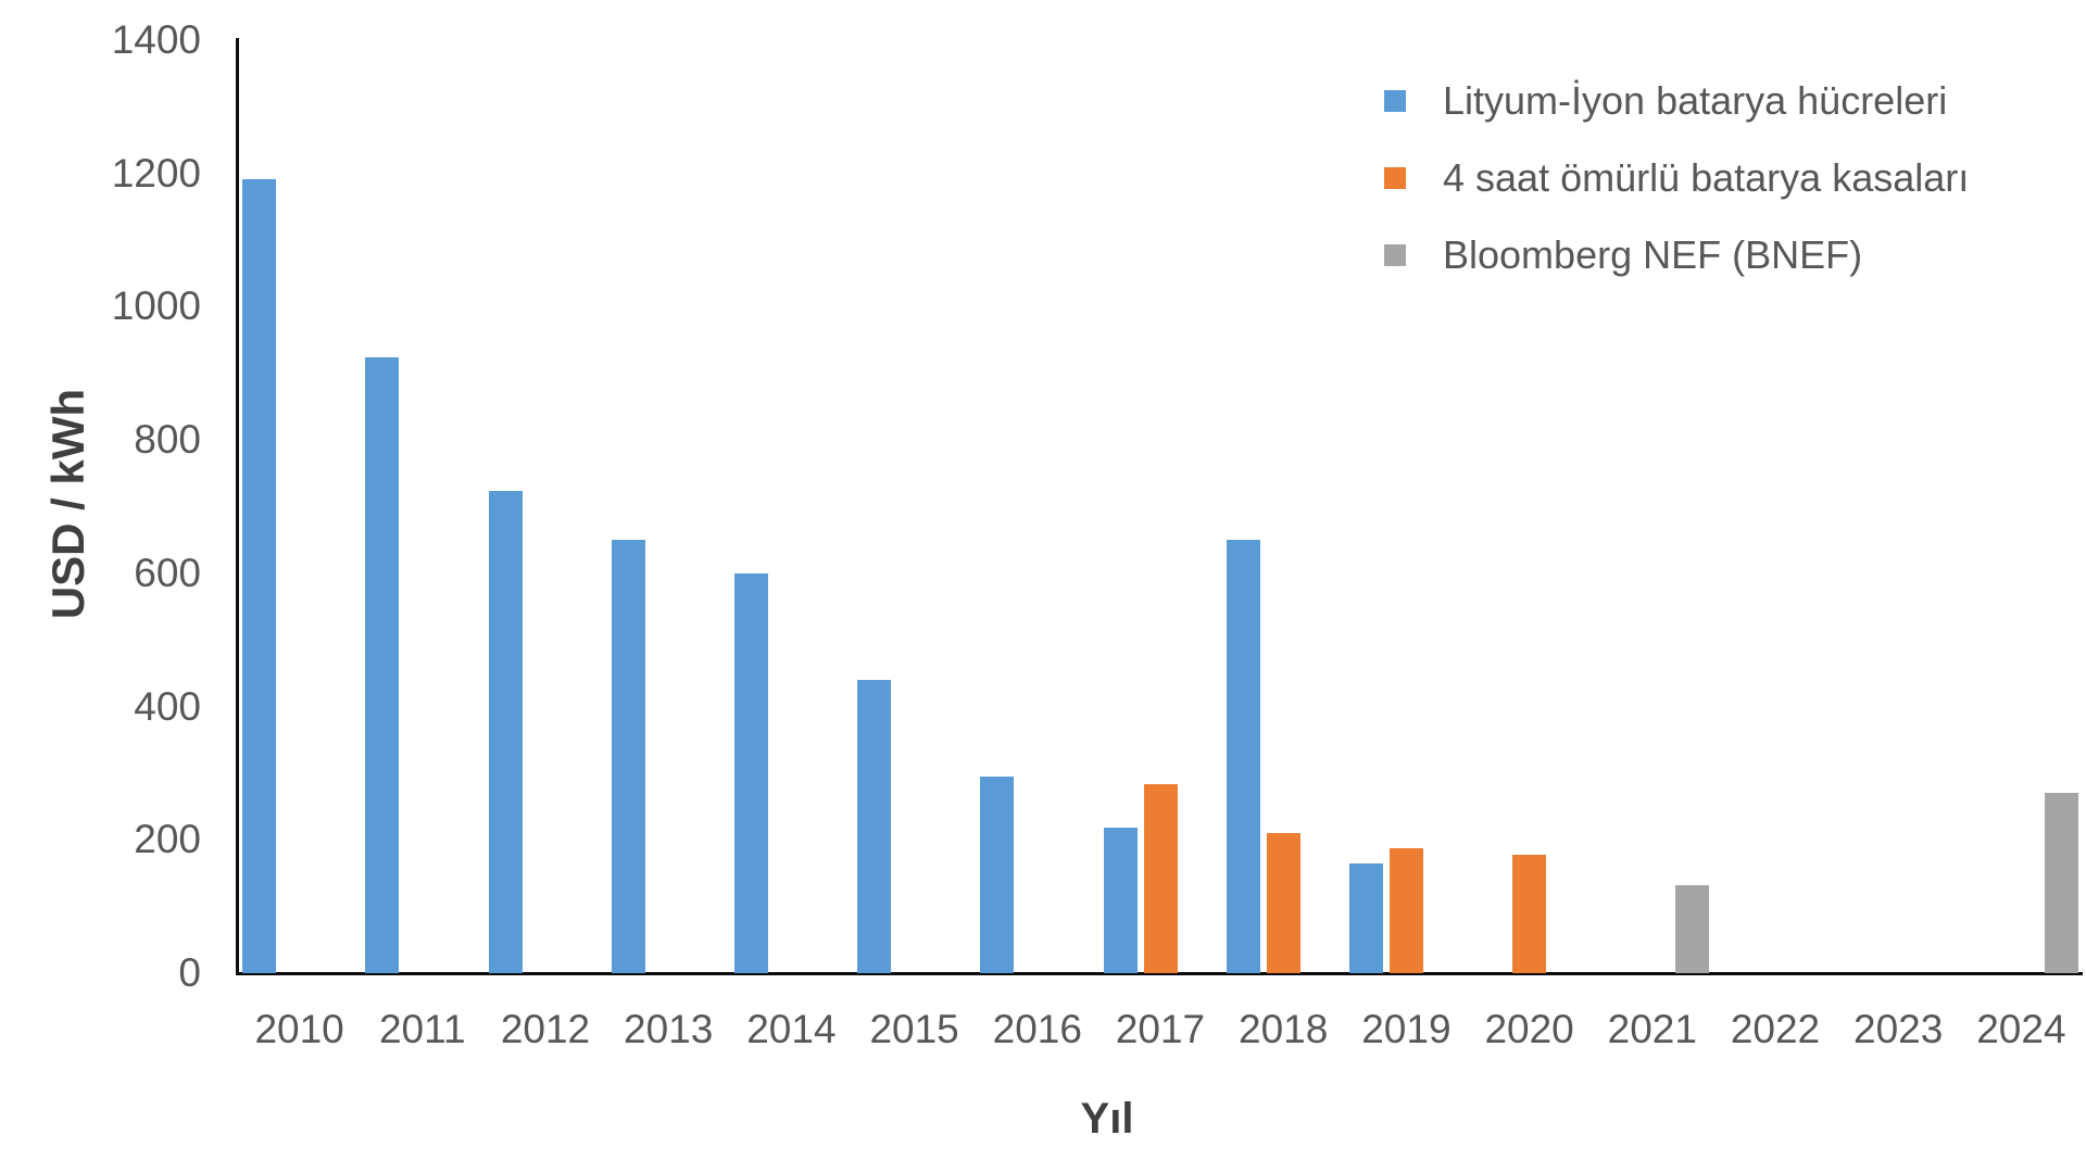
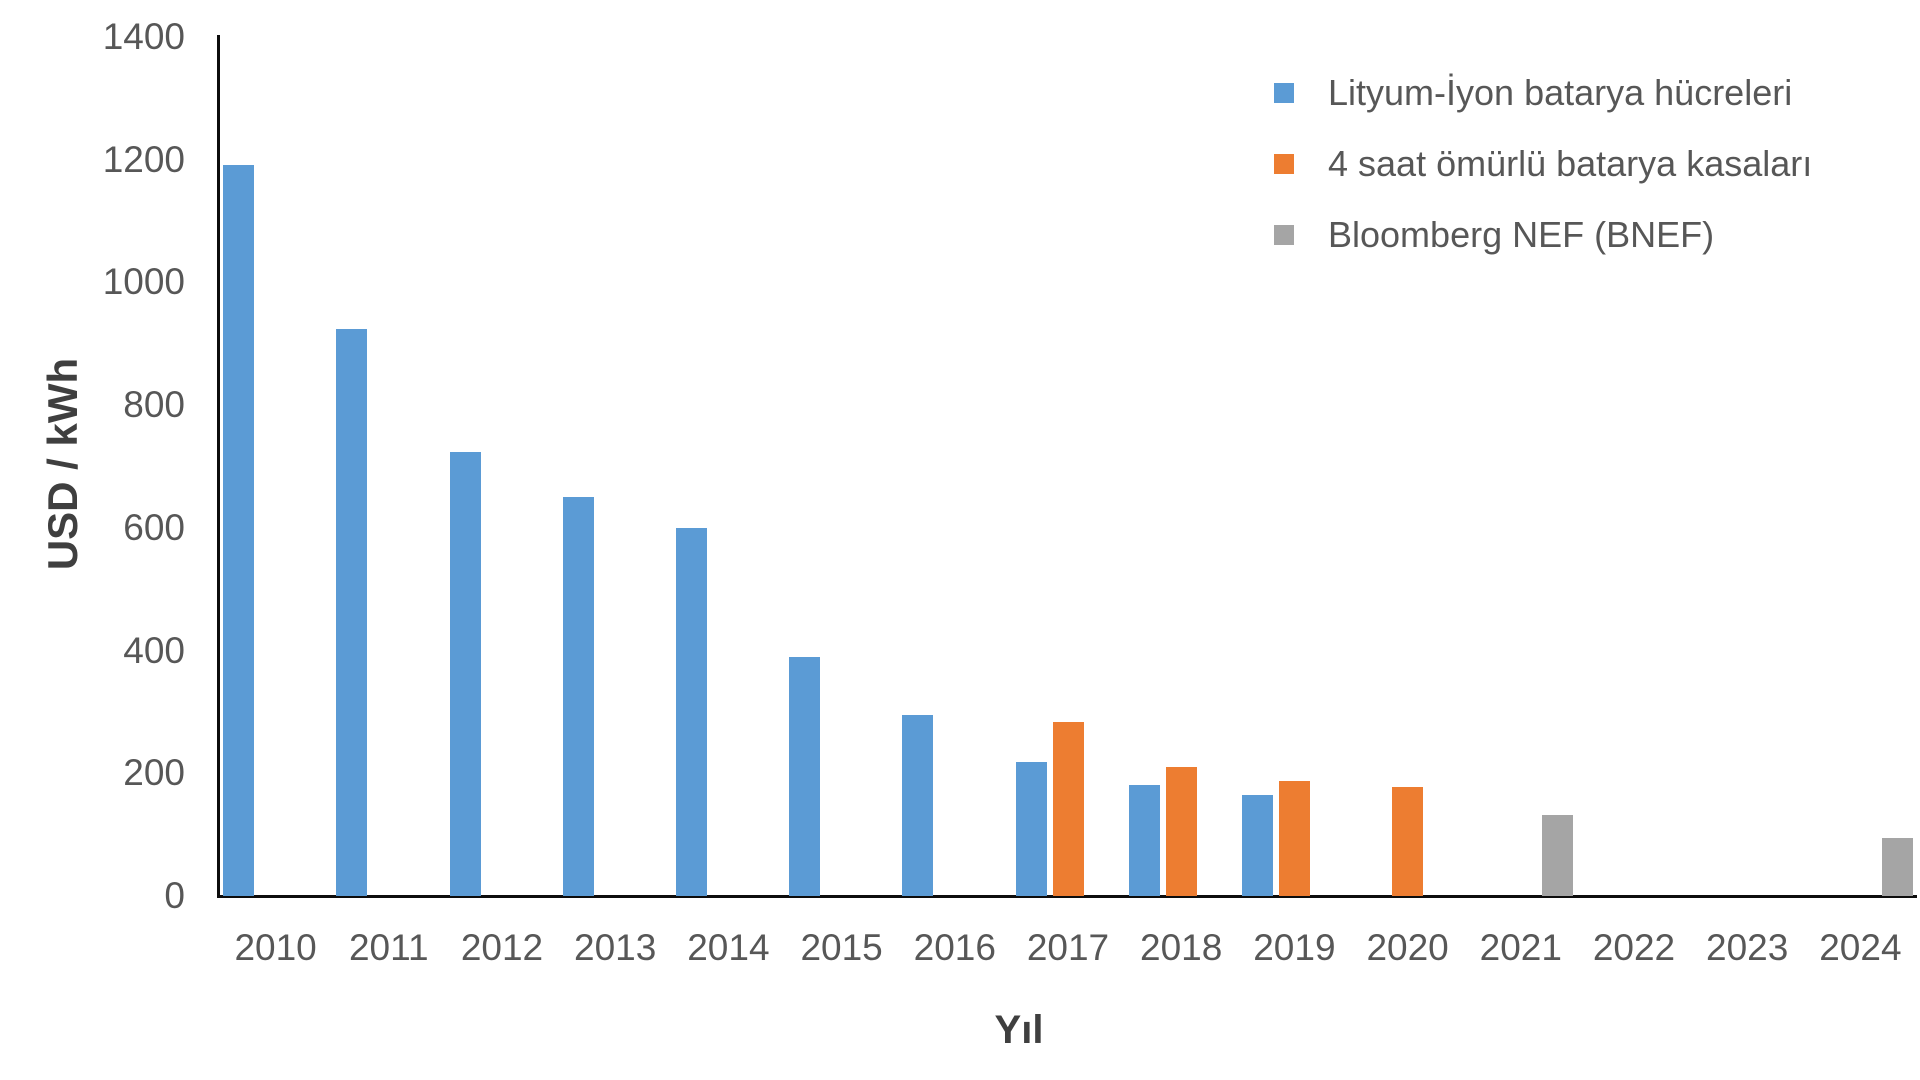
Lityum-İyon batarya hücreleri/2015: 440 -> 390
Lityum-İyon batarya hücreleri/2018: 650 -> 180
Bloomberg NEF (BNEF)/2024: 270 -> 100
